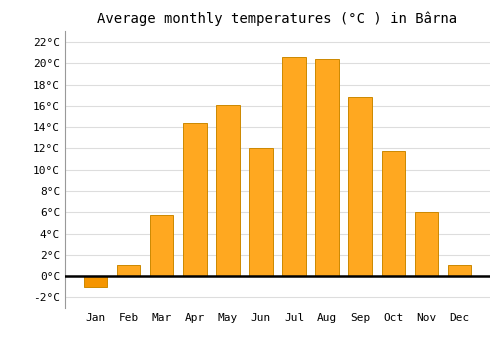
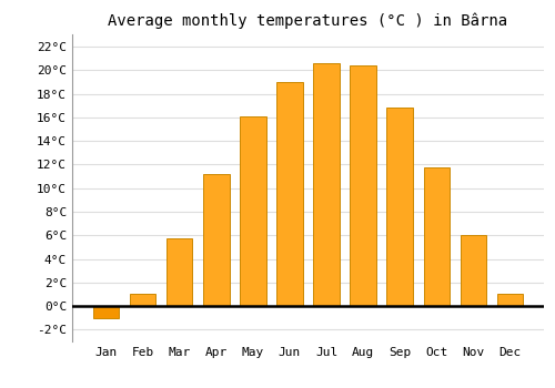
Apr: 14.4°C -> 11.2°C
Jun: 12.0°C -> 19.0°C
